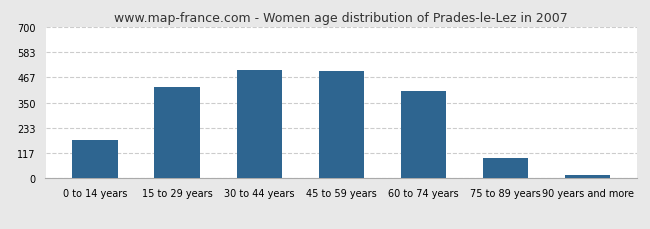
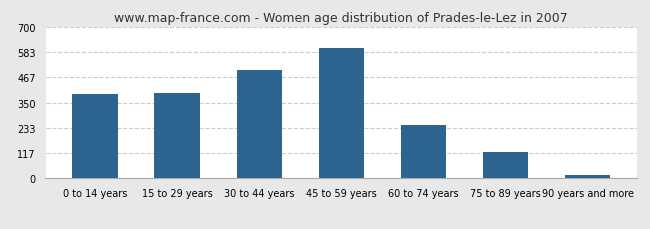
0 to 14 years: 175 -> 390
15 to 29 years: 420 -> 396
45 to 59 years: 495 -> 603
60 to 74 years: 405 -> 248
75 to 89 years: 95 -> 120
